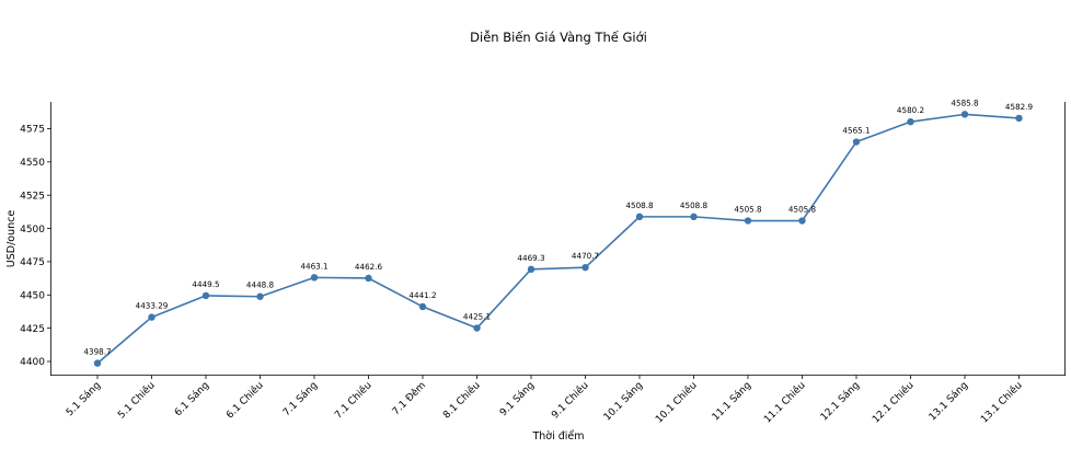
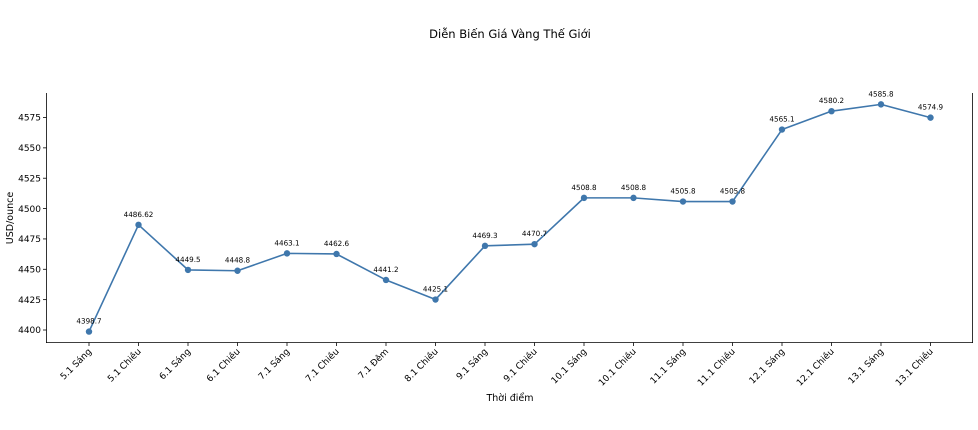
5.1 Chiều: 4433.29 -> 4486.62
13.1 Chiều: 4582.9 -> 4574.9
